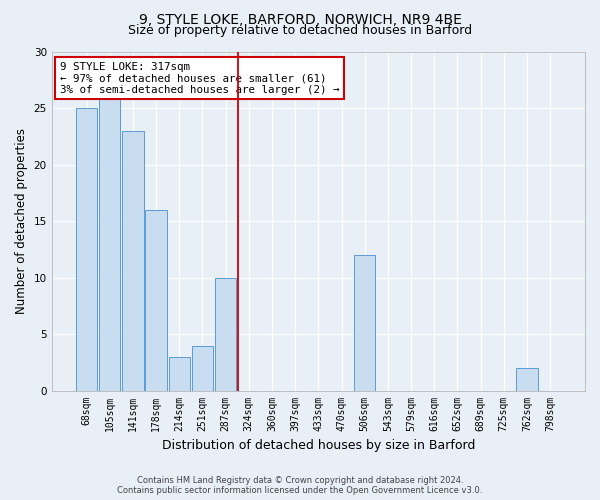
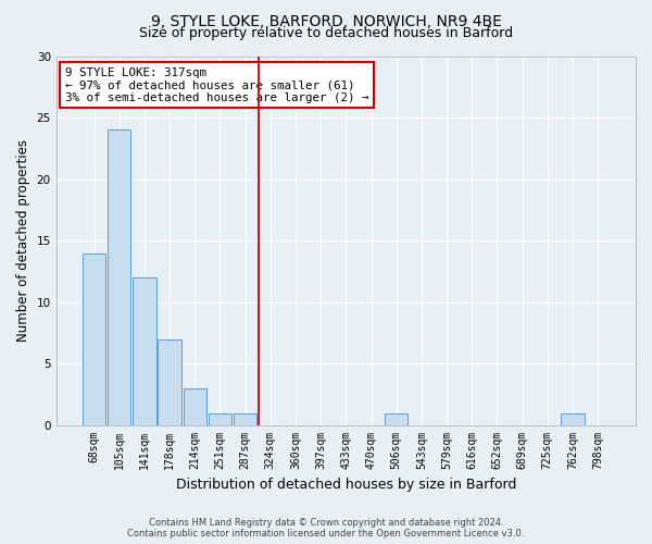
68sqm: 25 -> 14
105sqm: 26 -> 24
141sqm: 23 -> 12
178sqm: 16 -> 7
251sqm: 4 -> 1
287sqm: 10 -> 1
506sqm: 12 -> 1
762sqm: 2 -> 1
